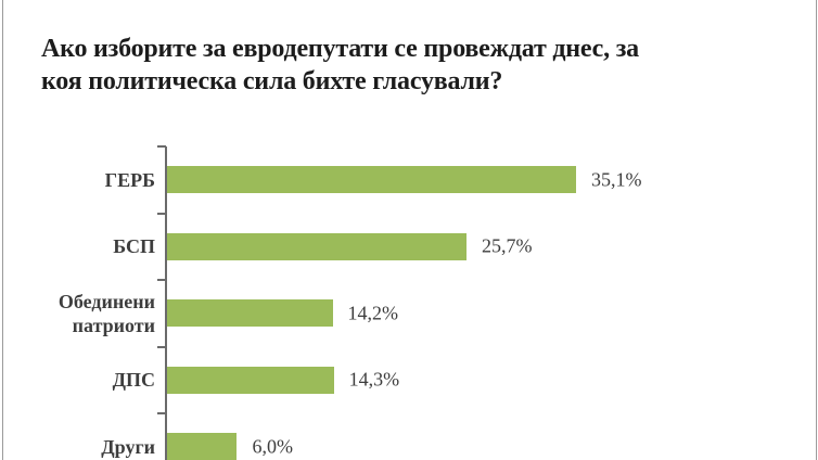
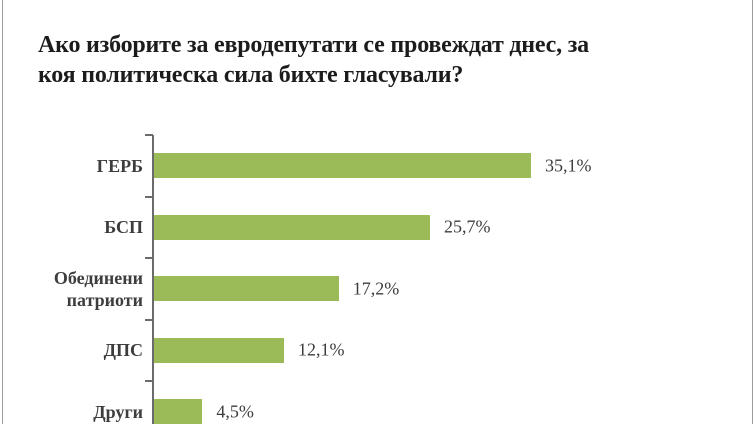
Обединени патриоти: 14,2% -> 17,2%
ДПС: 14,3% -> 12,1%
Други: 6,0% -> 4,5%
